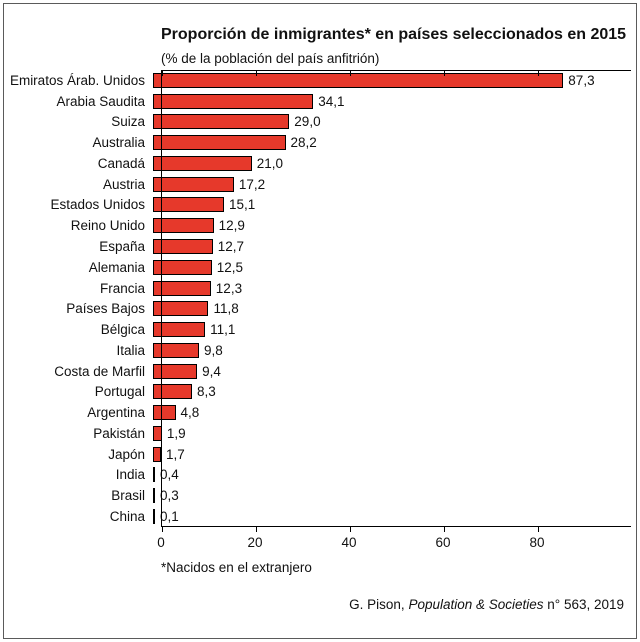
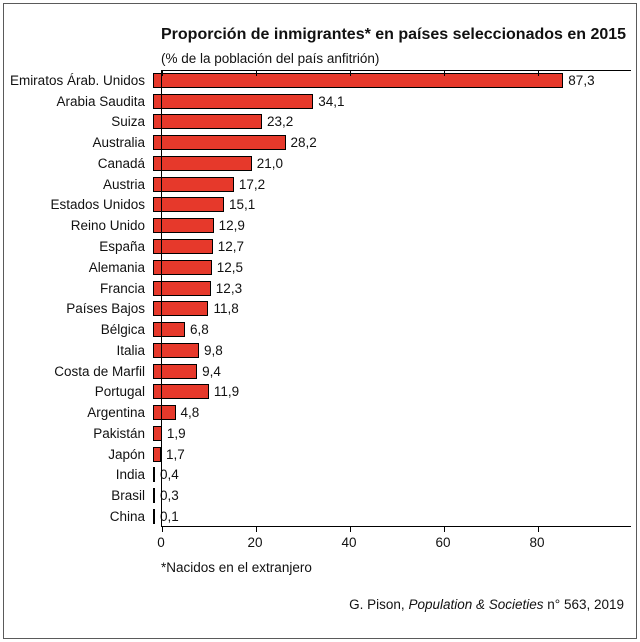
Suiza: 29,0 -> 23,2
Bélgica: 11,1 -> 6,8
Portugal: 8,3 -> 11,9
